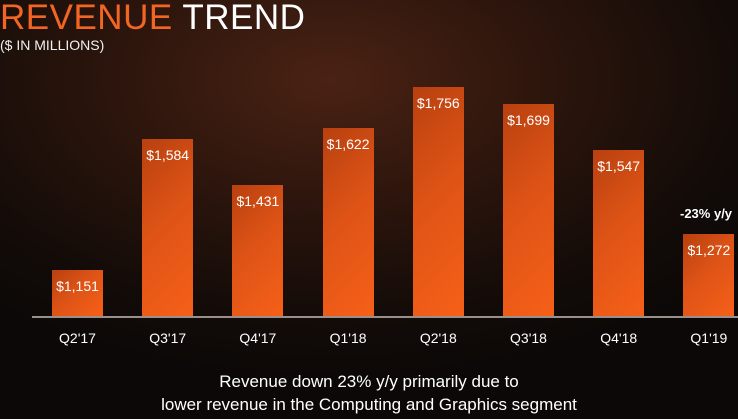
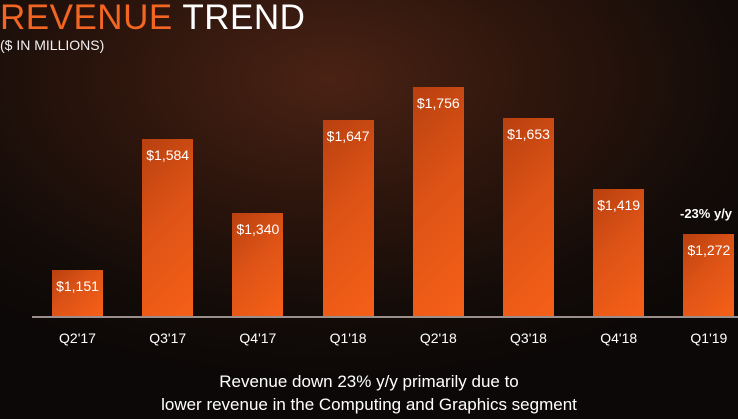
Q4'17: $1,431 -> $1,340
Q1'18: $1,622 -> $1,647
Q3'18: $1,699 -> $1,653
Q4'18: $1,547 -> $1,419
